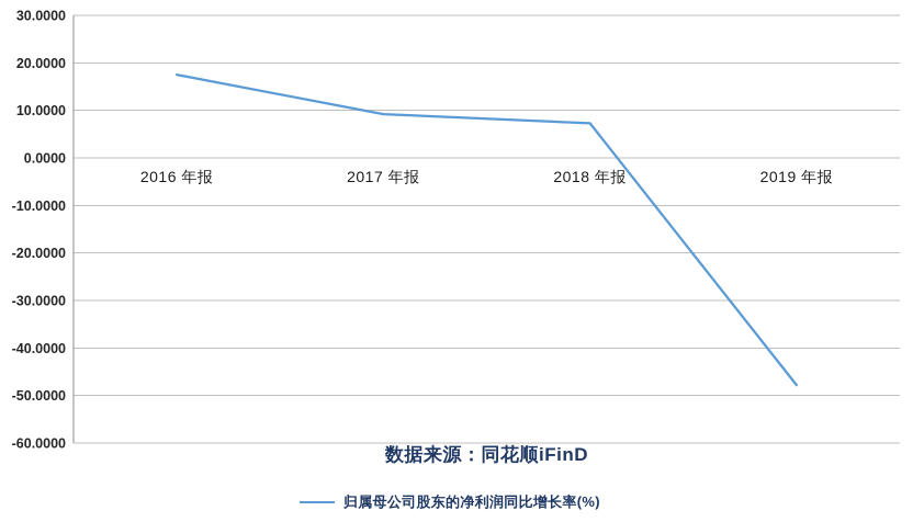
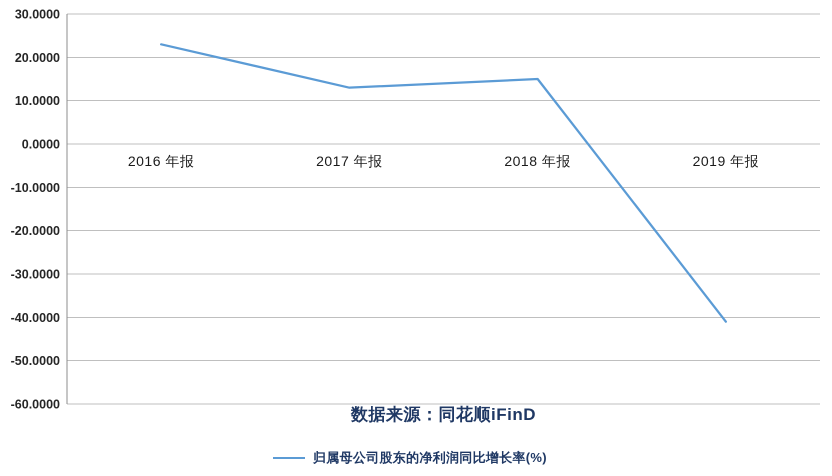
2016 年报: 18 -> 23
2017 年报: 9 -> 13
2018 年报: 7 -> 15
2019 年报: -48 -> -41
